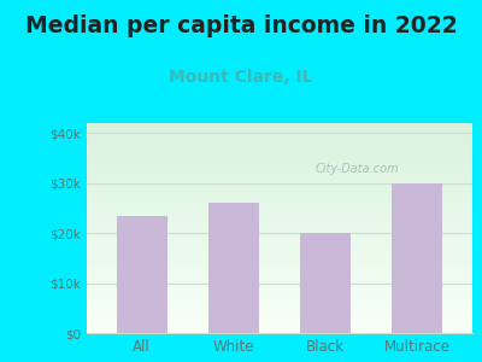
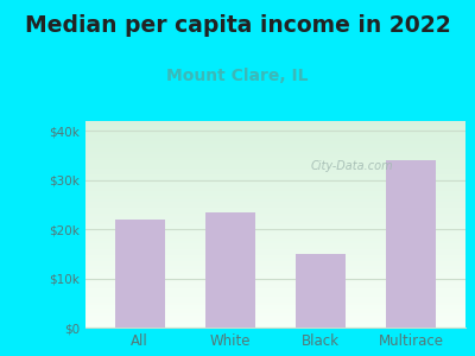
All: $23.5k -> $22.0k
White: $26.0k -> $23.5k
Black: $20.0k -> $15.0k
Multirace: $30.0k -> $34.0k
